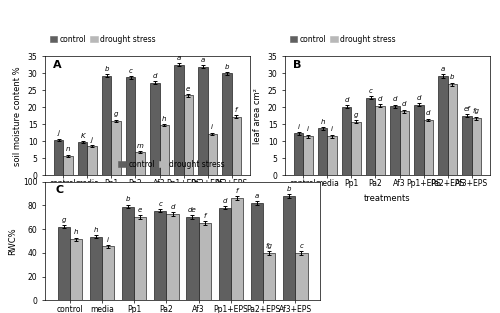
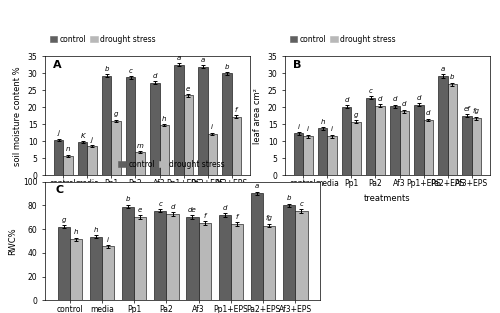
control/Pp1+EPS: 78 -> 72
drought stress/Pp1+EPS: 86 -> 64
control/Pa2+EPS: 82 -> 90
drought stress/Pa2+EPS: 40 -> 63
control/Af3+EPS: 88 -> 80
drought stress/Af3+EPS: 40 -> 75
